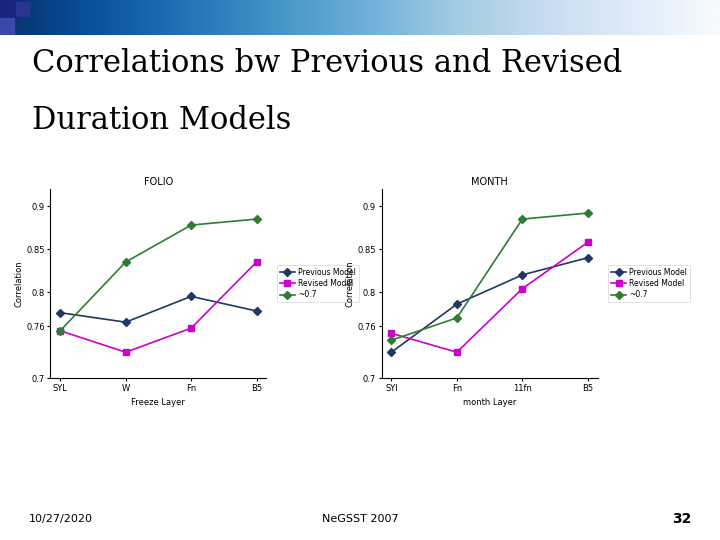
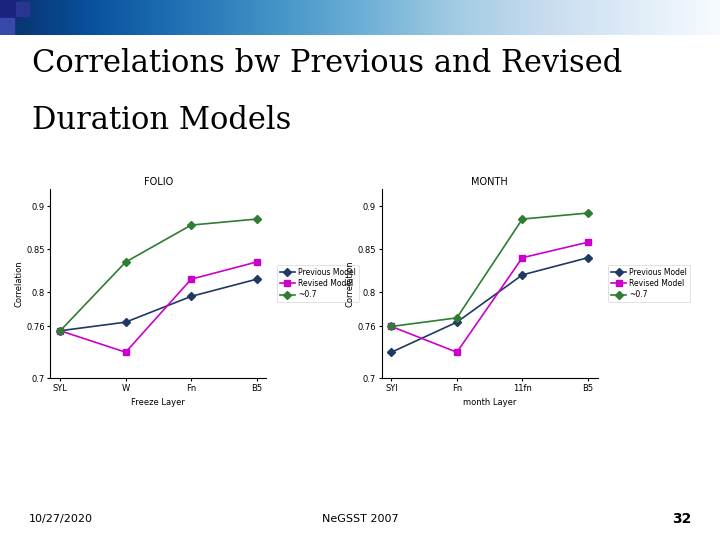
FOLIO/Previous Model/SYL: 0.776 -> 0.755
FOLIO/Revised Model/Fn: 0.758 -> 0.815
FOLIO/Previous Model/B5: 0.778 -> 0.815
MONTH/Revised Model/SYI: 0.752 -> 0.760
MONTH/~0.7/SYI: 0.744 -> 0.760
MONTH/Previous Model/Fn: 0.786 -> 0.765
MONTH/Revised Model/11fn: 0.804 -> 0.840
